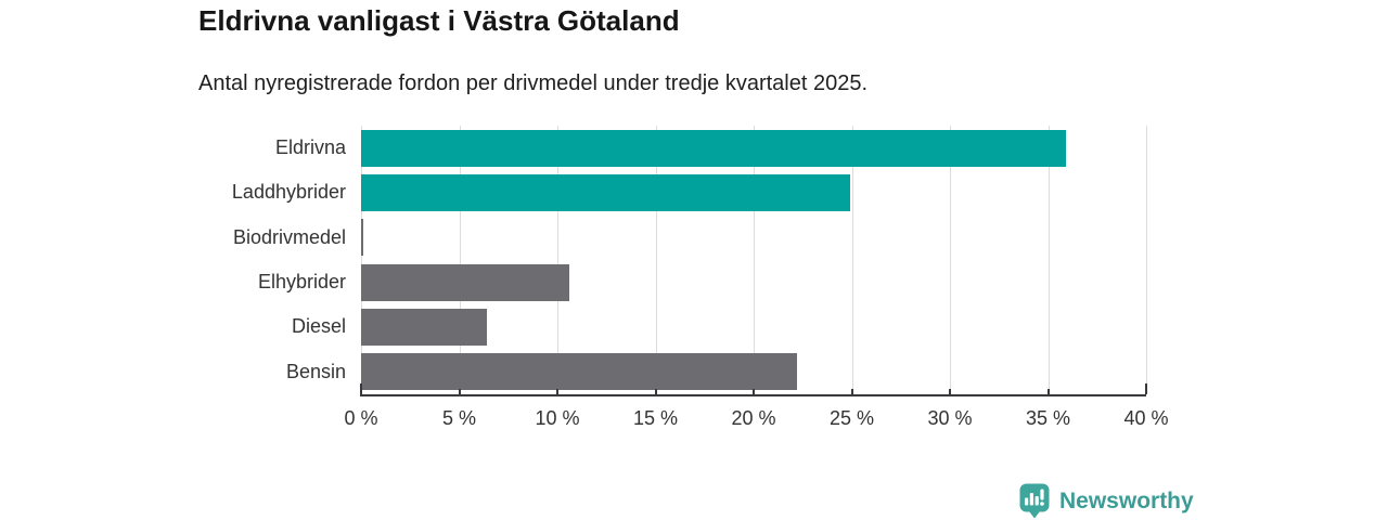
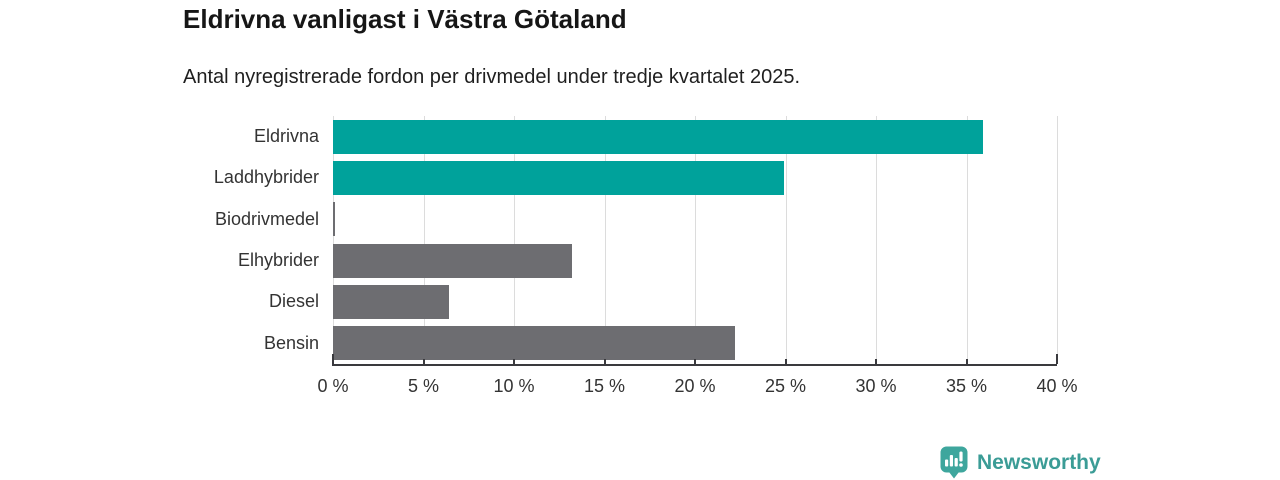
Elhybrider: 10.6% -> 13.2%
